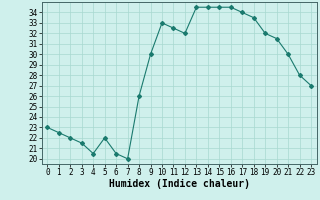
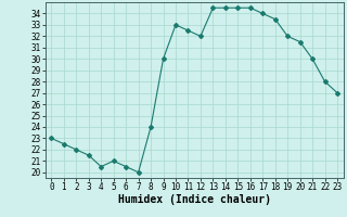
5: 22.0 -> 21.0
8: 26.0 -> 24.0
